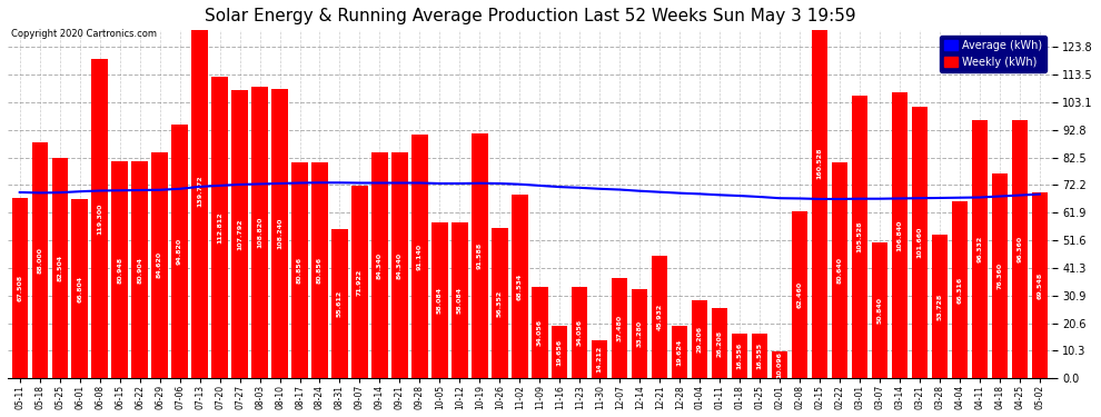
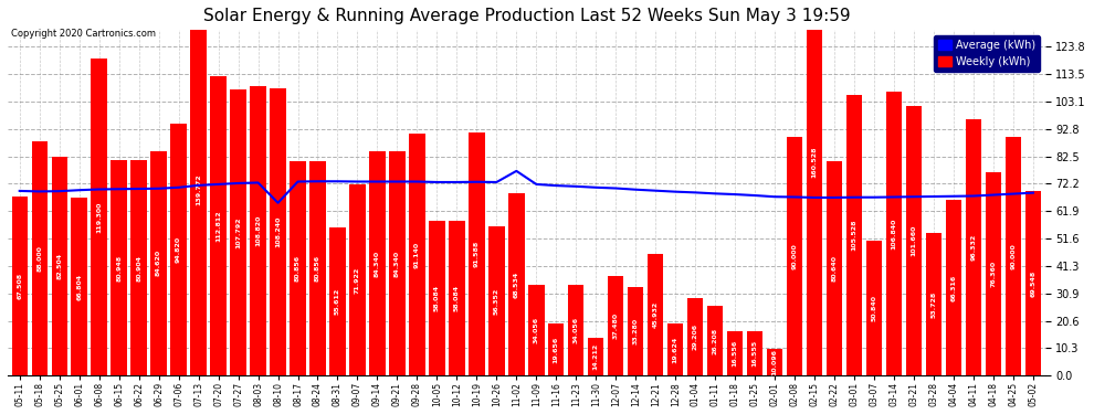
Average (kWh)/08-10: 72.8 -> 65.0
Average (kWh)/11-02: 72.5 -> 77.0
Weekly (kWh)/02-08: 62.5 -> 90.0
Weekly (kWh)/04-25: 96.4 -> 90.0
